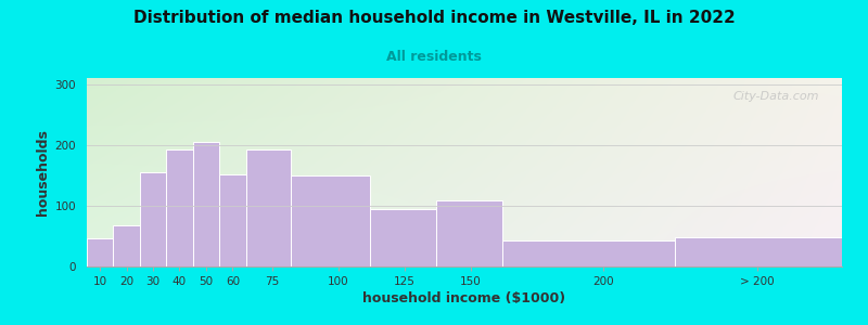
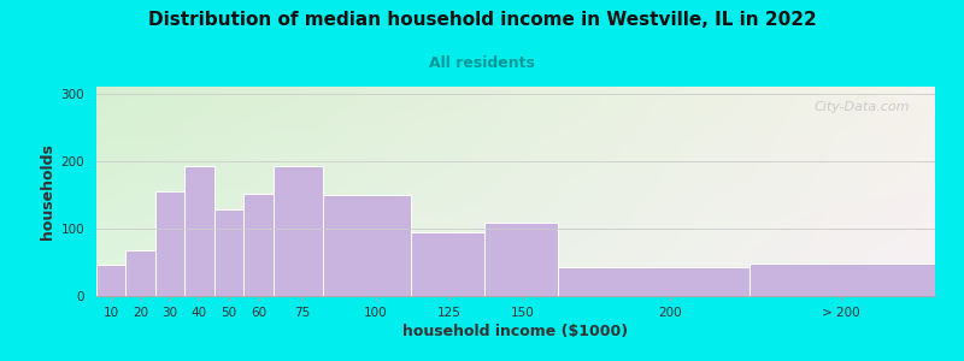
50: 205 -> 128
